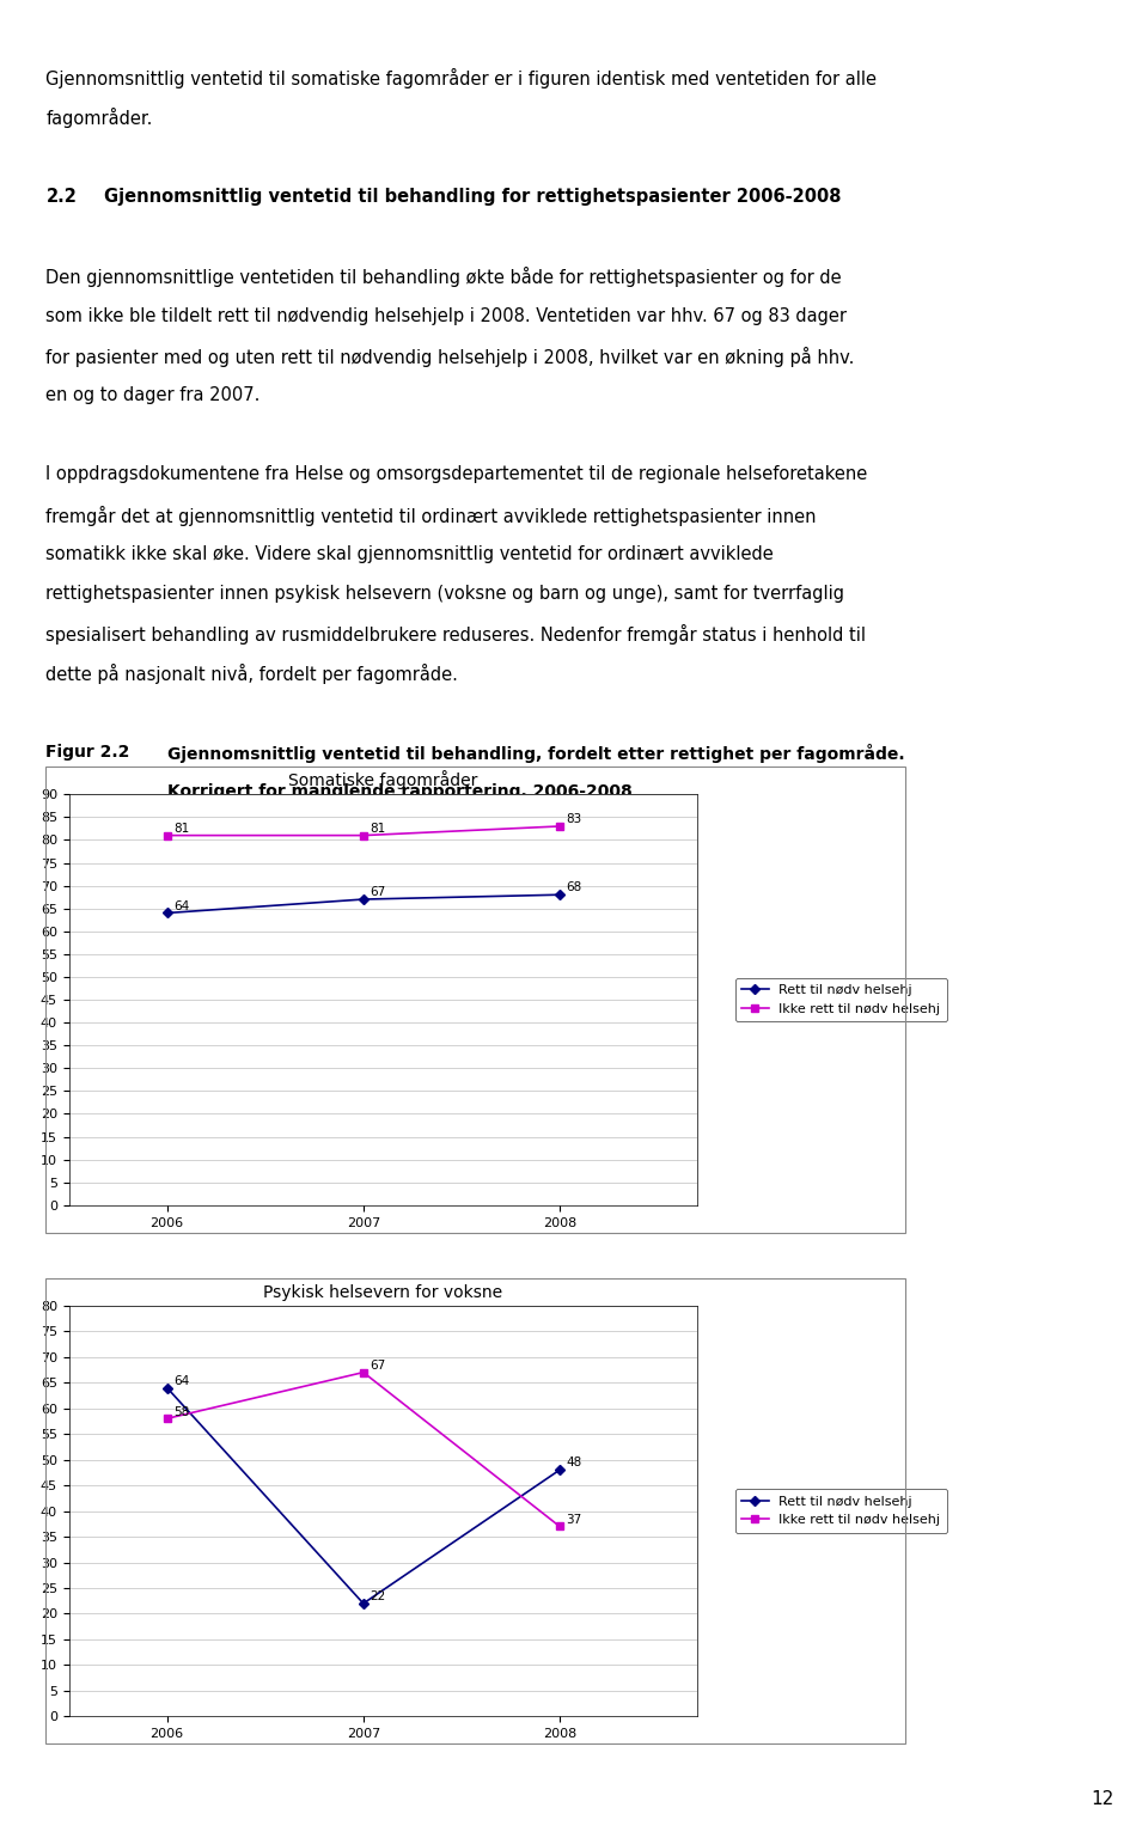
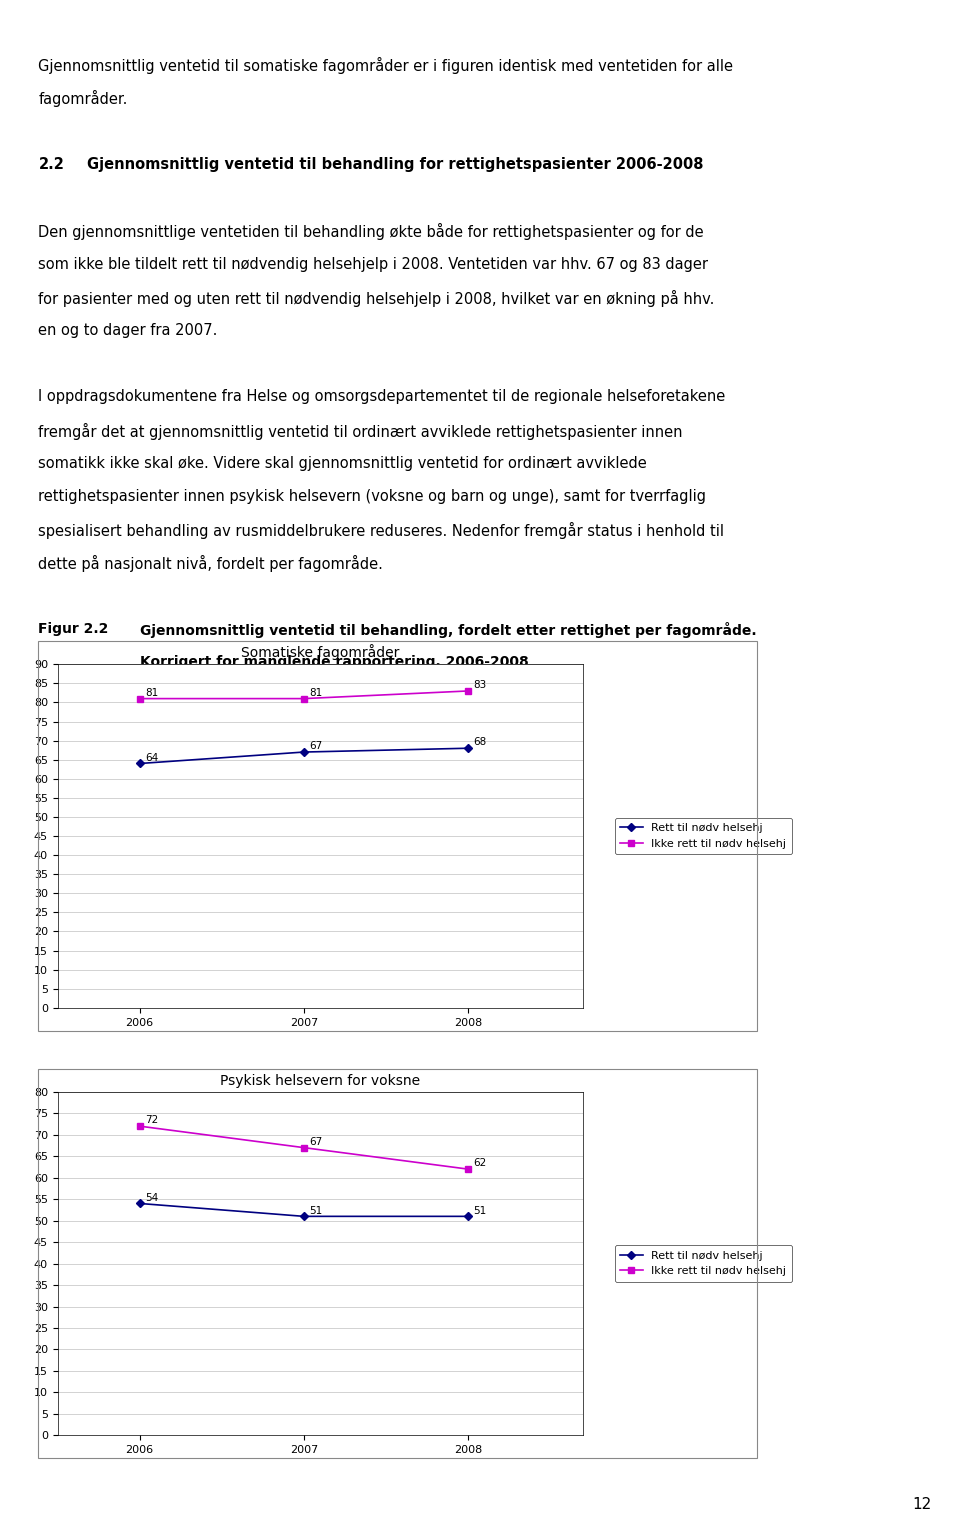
Psykisk helsevern for voksne/Rett til nødv helsehj/2006: 64 -> 54
Psykisk helsevern for voksne/Ikke rett til nødv helsehj/2006: 58 -> 72
Psykisk helsevern for voksne/Rett til nødv helsehj/2007: 22 -> 51
Psykisk helsevern for voksne/Rett til nødv helsehj/2008: 48 -> 51
Psykisk helsevern for voksne/Ikke rett til nødv helsehj/2008: 37 -> 62
